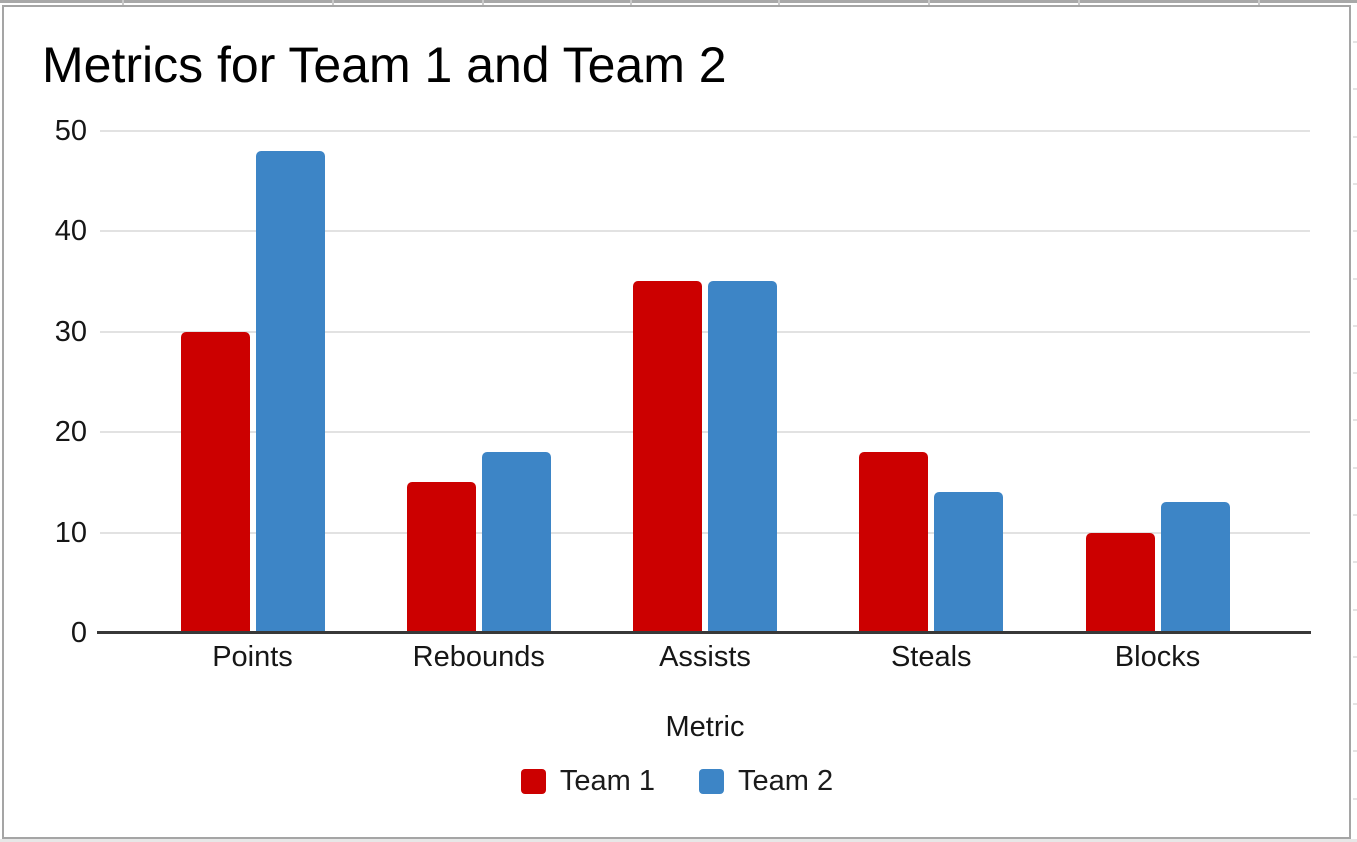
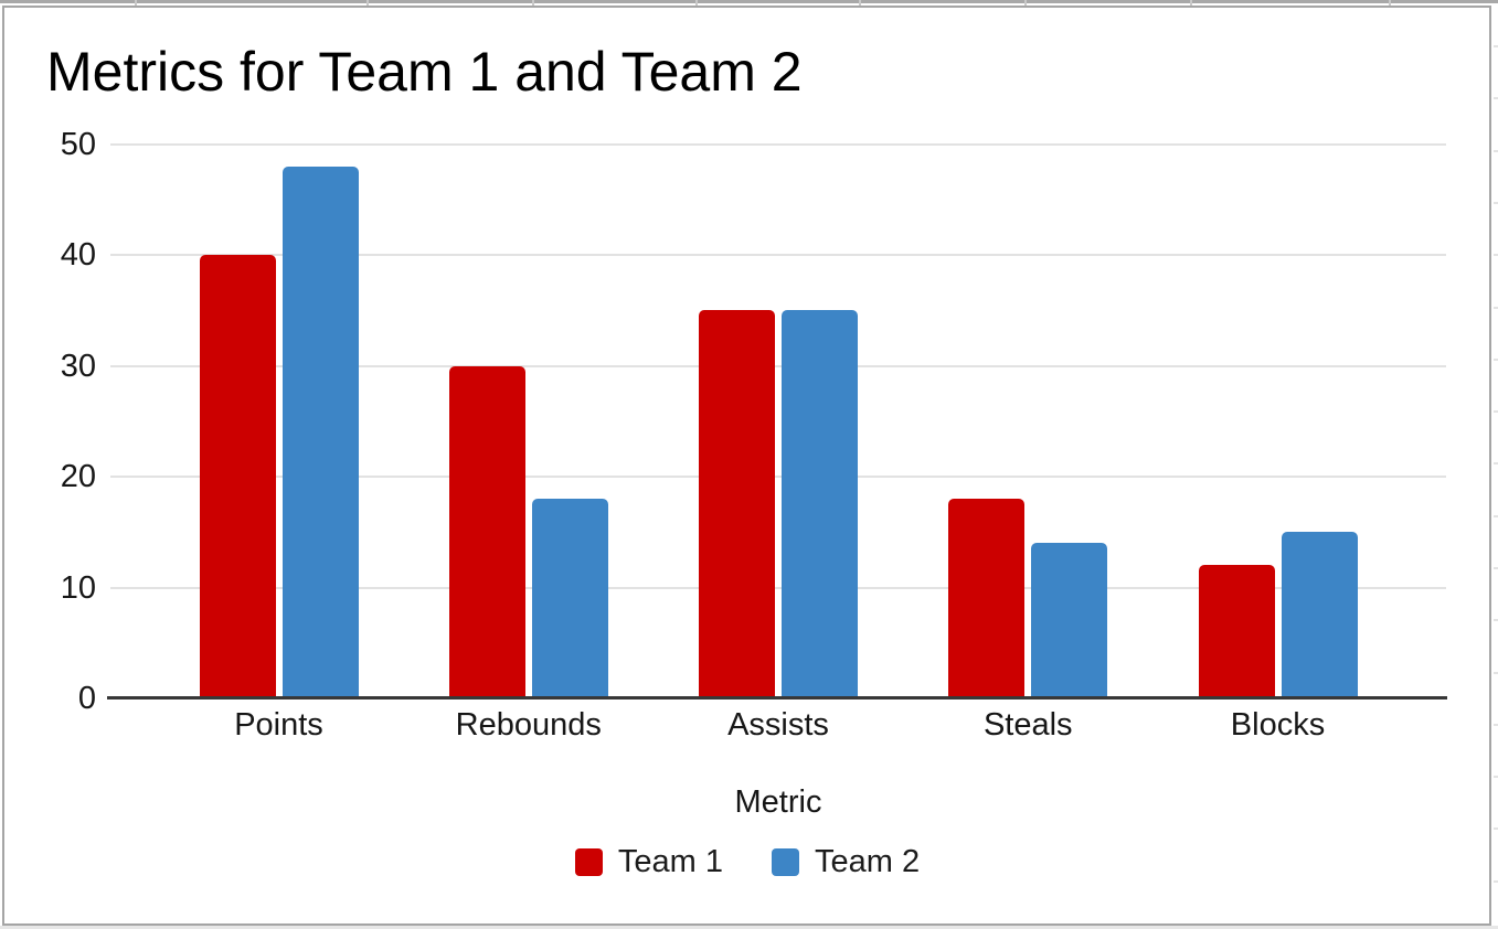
Team 1/Points: 30 -> 40
Team 1/Rebounds: 15 -> 30
Team 1/Blocks: 10 -> 12
Team 2/Blocks: 13 -> 15
